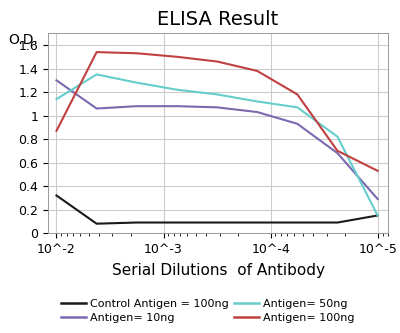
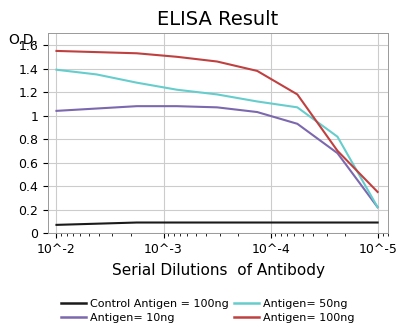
Control Antigen = 100ng/10^-2: 0.32 -> 0.07
Antigen= 10ng/10^-2: 1.30 -> 1.04
Antigen= 50ng/10^-2: 1.14 -> 1.39
Antigen= 100ng/10^-2: 0.87 -> 1.55
Control Antigen = 100ng/10^-5: 0.15 -> 0.09
Antigen= 10ng/10^-5: 0.29 -> 0.22
Antigen= 50ng/10^-5: 0.15 -> 0.22
Antigen= 100ng/10^-5: 0.53 -> 0.35
